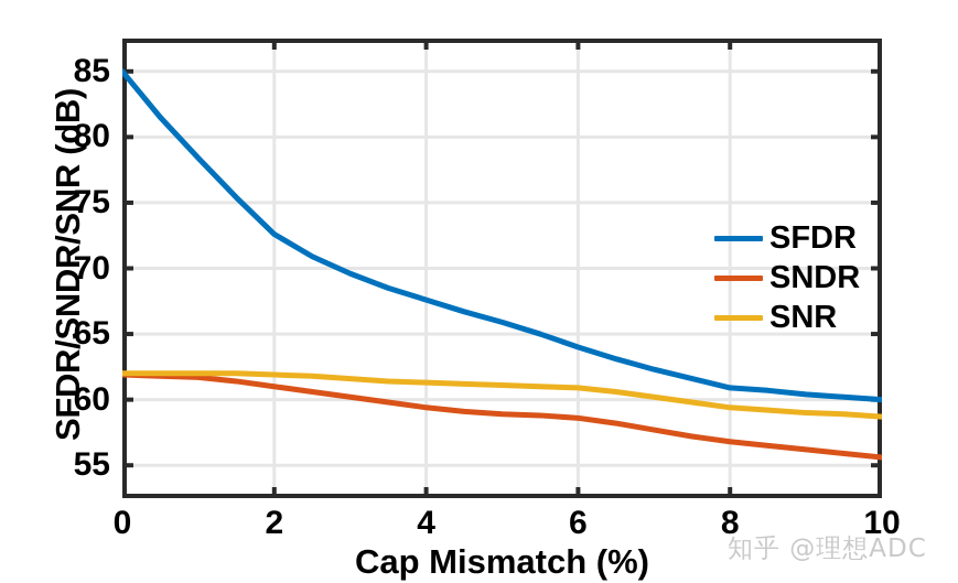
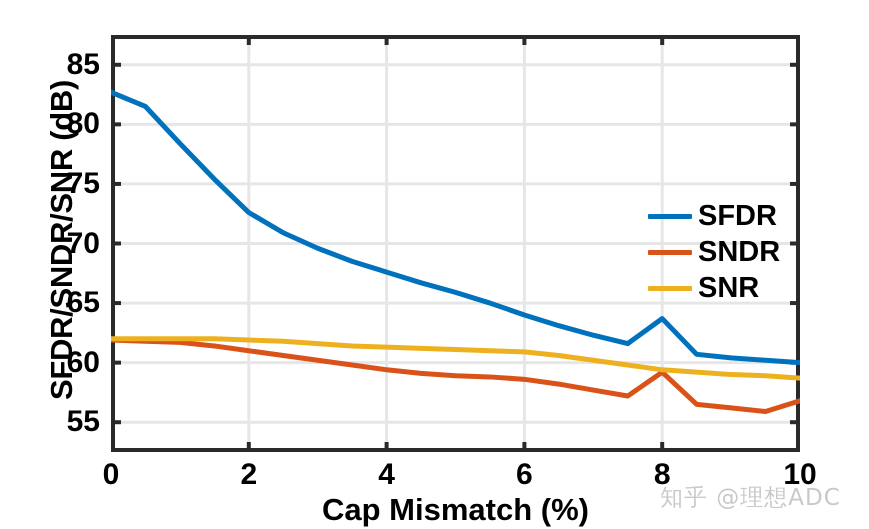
SFDR/0: 85.0 -> 82.7
SFDR/8: 60.9 -> 63.7
SNDR/8: 56.8 -> 59.2
SNDR/10: 55.6 -> 56.8
